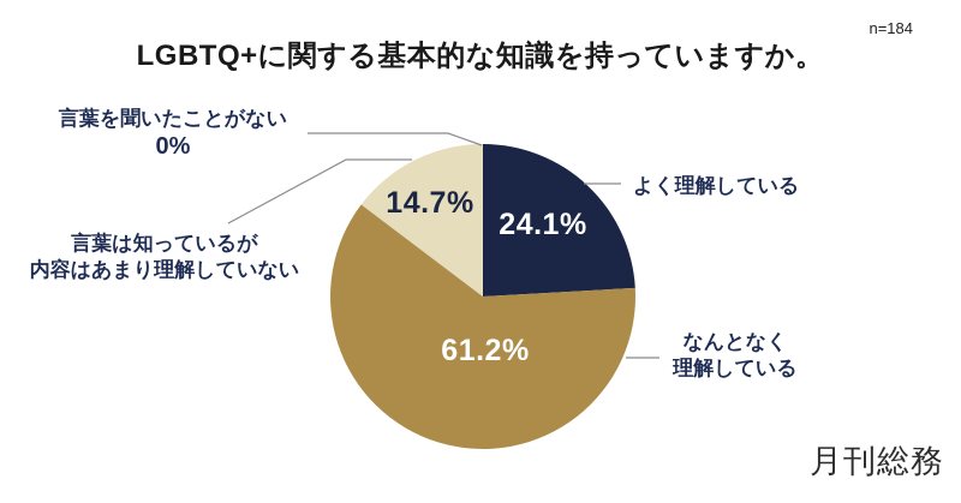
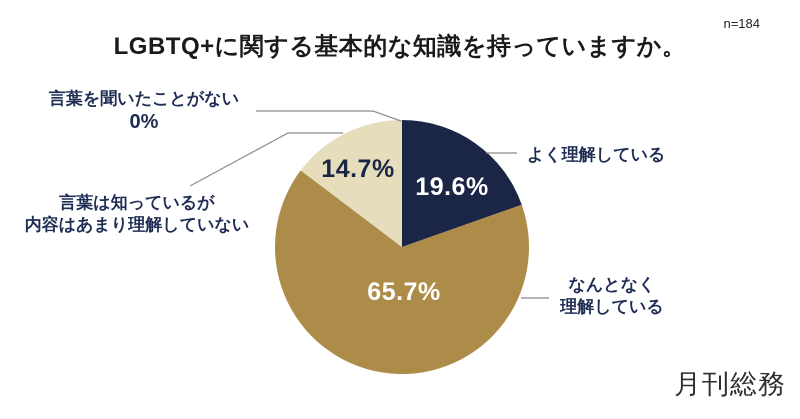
よく理解している: 24.1% -> 19.6%
なんとなく理解している: 61.2% -> 65.7%
